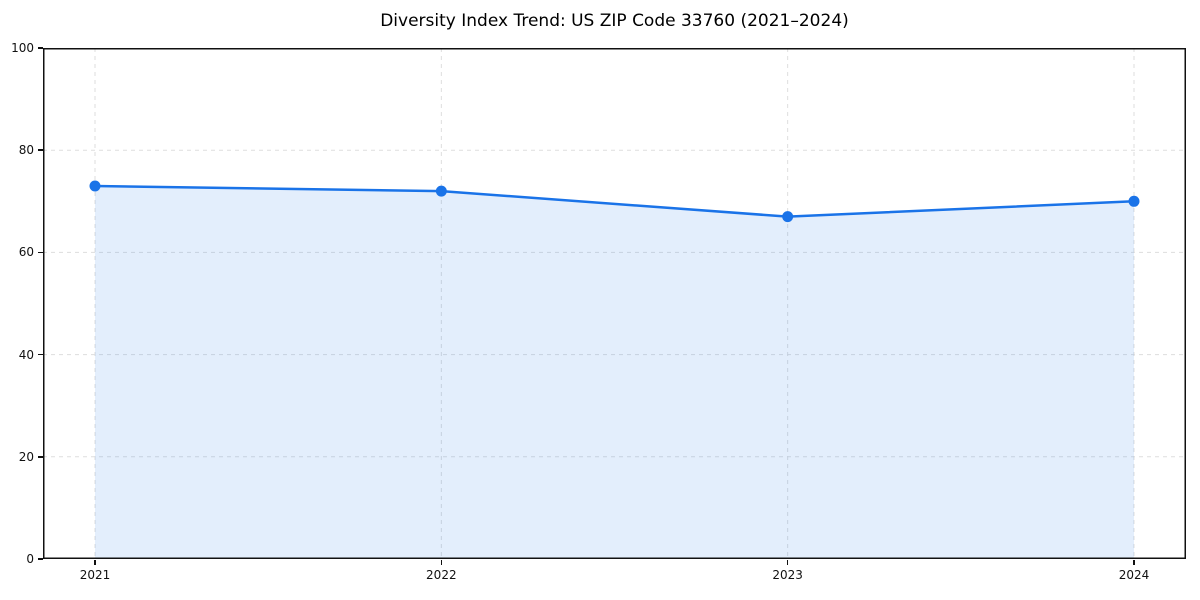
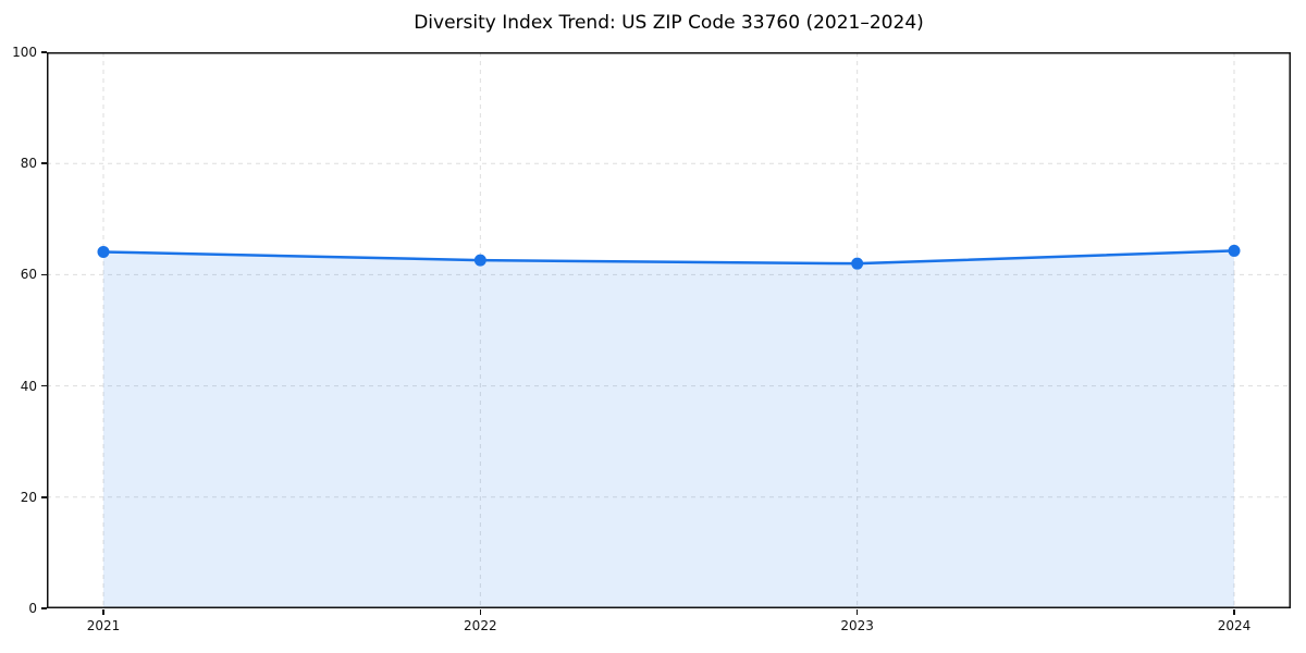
2021: 73 -> 64
2022: 72 -> 63
2023: 67 -> 62
2024: 70 -> 64
